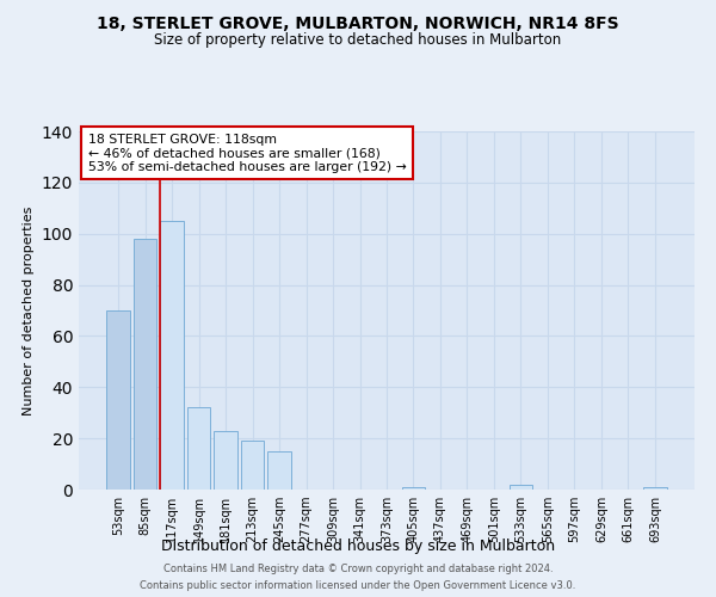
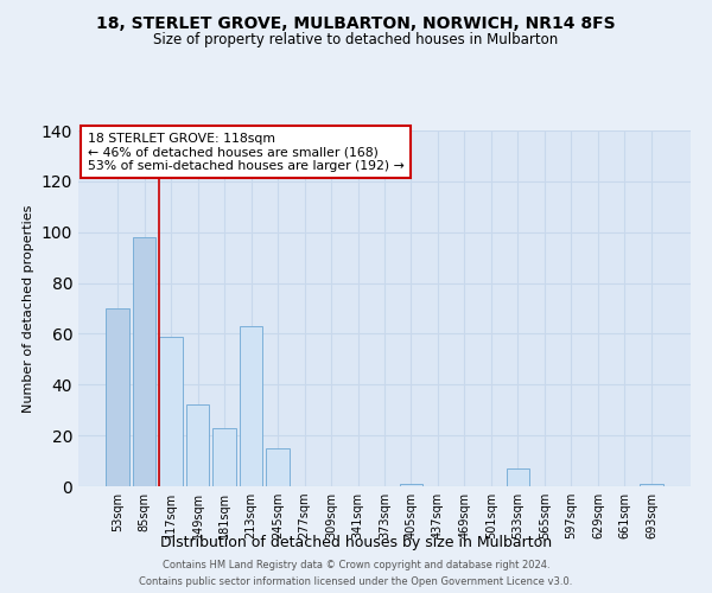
117sqm: 105 -> 59
213sqm: 19 -> 63
533sqm: 2 -> 7
